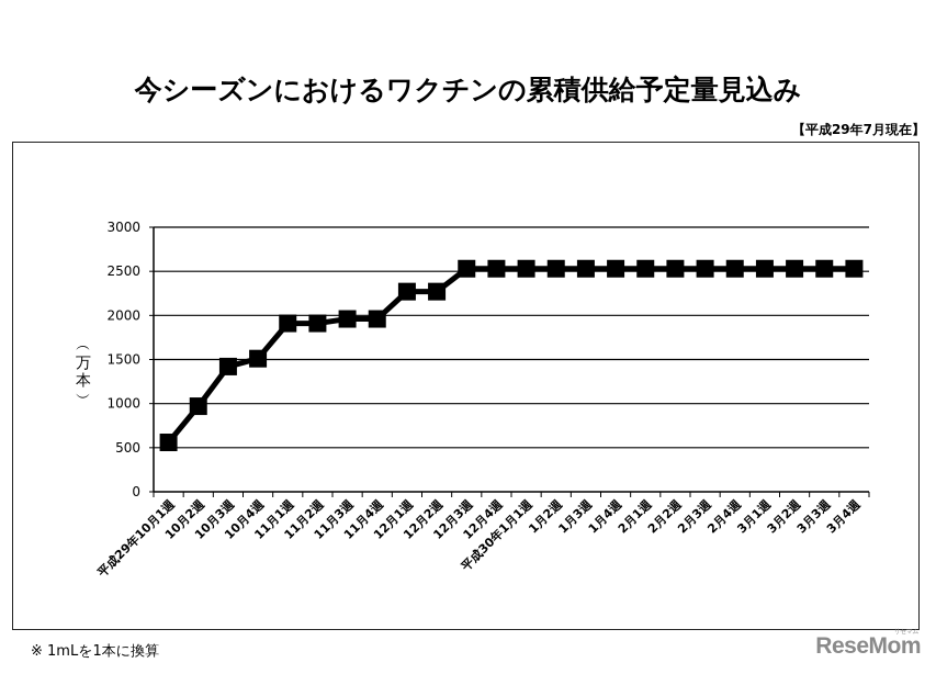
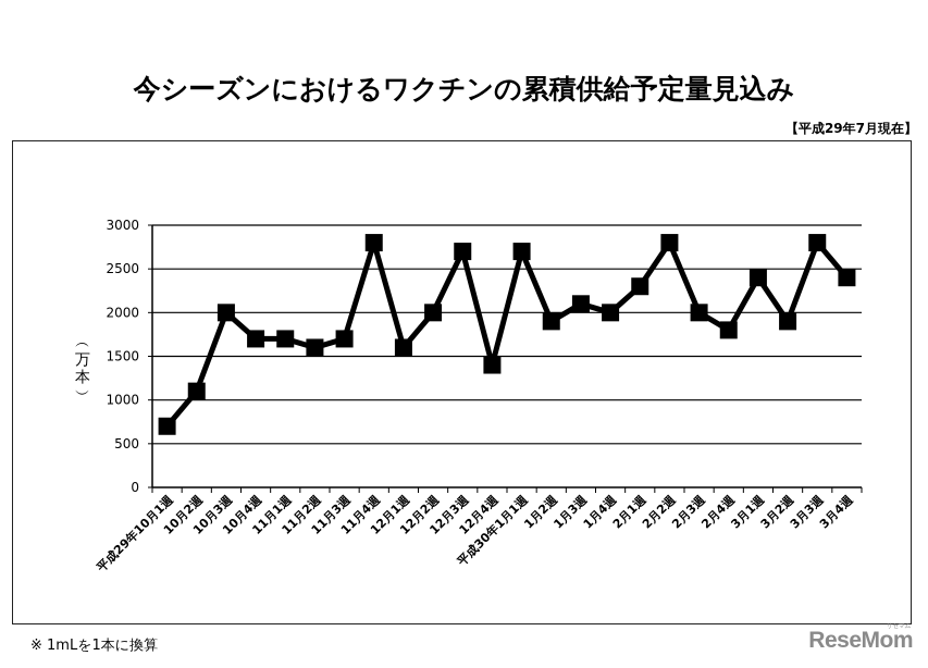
平成29年10月1週: 600 -> 700
10月2週: 1000 -> 1100
10月3週: 1400 -> 2000
10月4週: 1500 -> 1700
11月1週: 1900 -> 1700
11月2週: 1900 -> 1600
11月3週: 2000 -> 1700
11月4週: 2000 -> 2800
12月1週: 2300 -> 1600
12月2週: 2300 -> 2000
12月3週: 2500 -> 2700
12月4週: 2500 -> 1400
平成30年1月1週: 2500 -> 2700
1月2週: 2500 -> 1900
1月3週: 2500 -> 2100
1月4週: 2500 -> 2000
2月1週: 2500 -> 2300
2月2週: 2500 -> 2800
2月3週: 2500 -> 2000
2月4週: 2500 -> 1800
3月1週: 2500 -> 2400
3月2週: 2500 -> 1900
3月3週: 2500 -> 2800
3月4週: 2500 -> 2400
